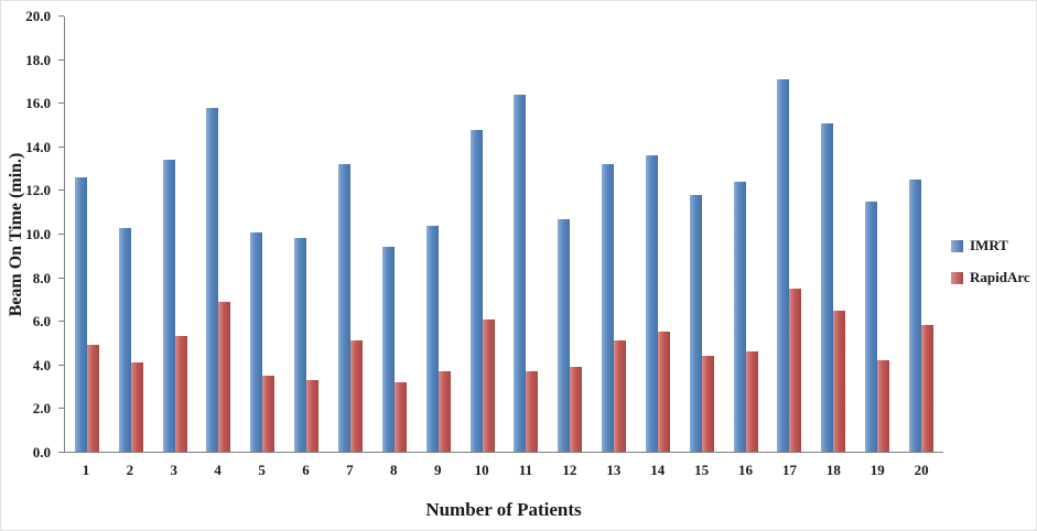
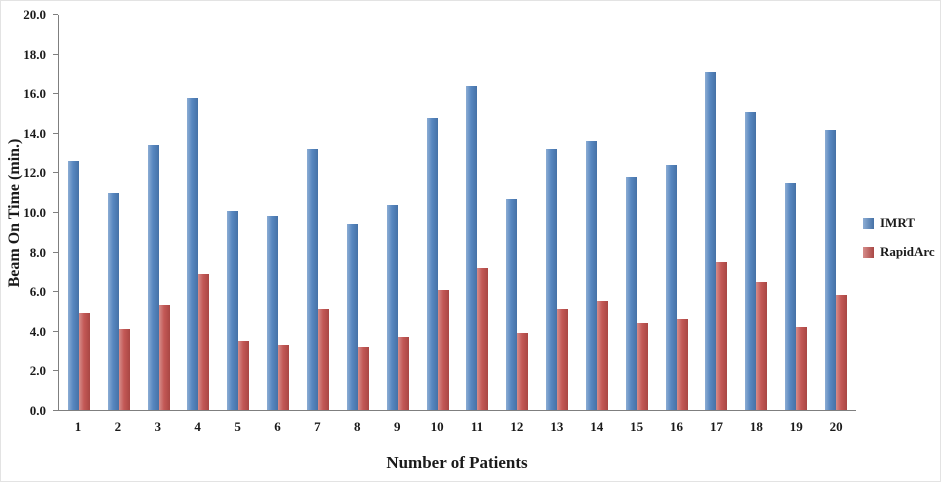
IMRT/2: 10.3 -> 11.0
RapidArc/11: 3.7 -> 7.2
IMRT/20: 12.5 -> 14.2
